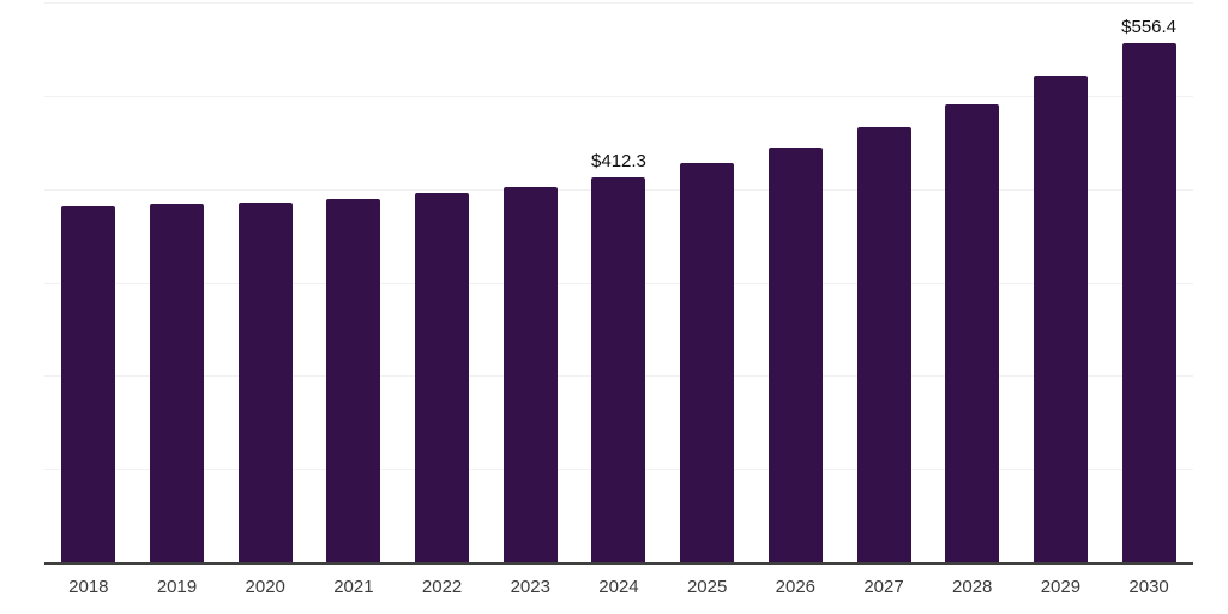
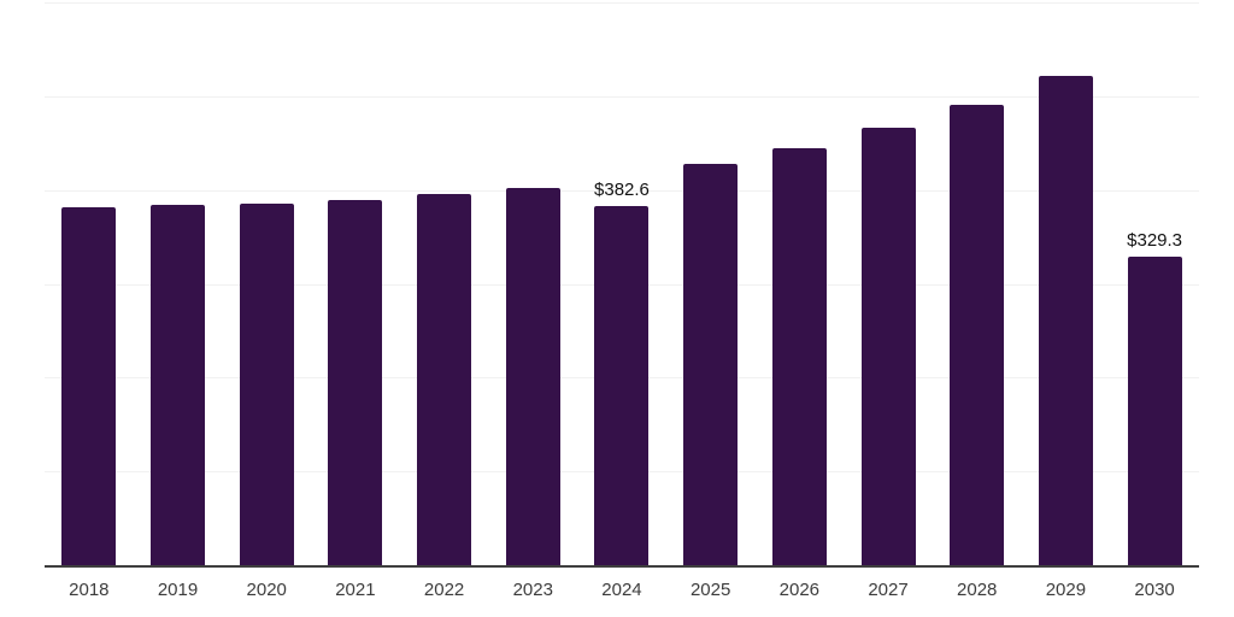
2024: $412.3 -> $382.6
2030: $556.4 -> $329.3
